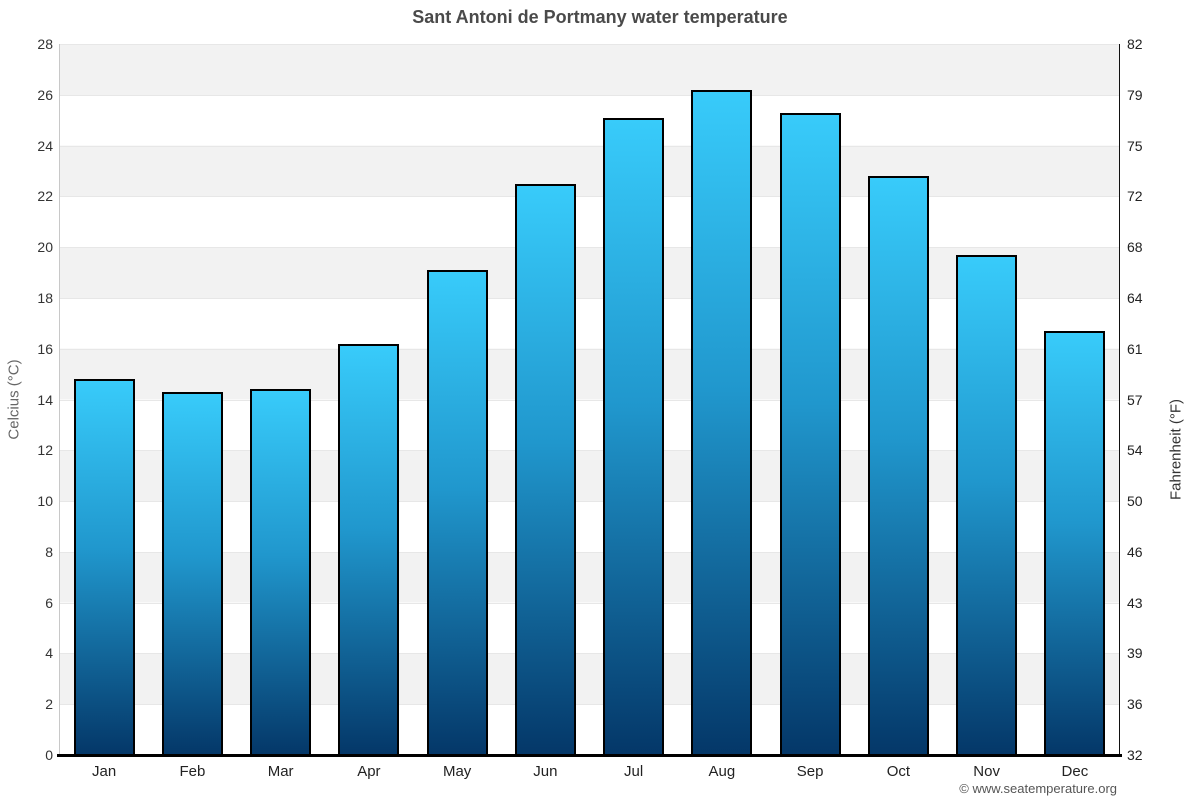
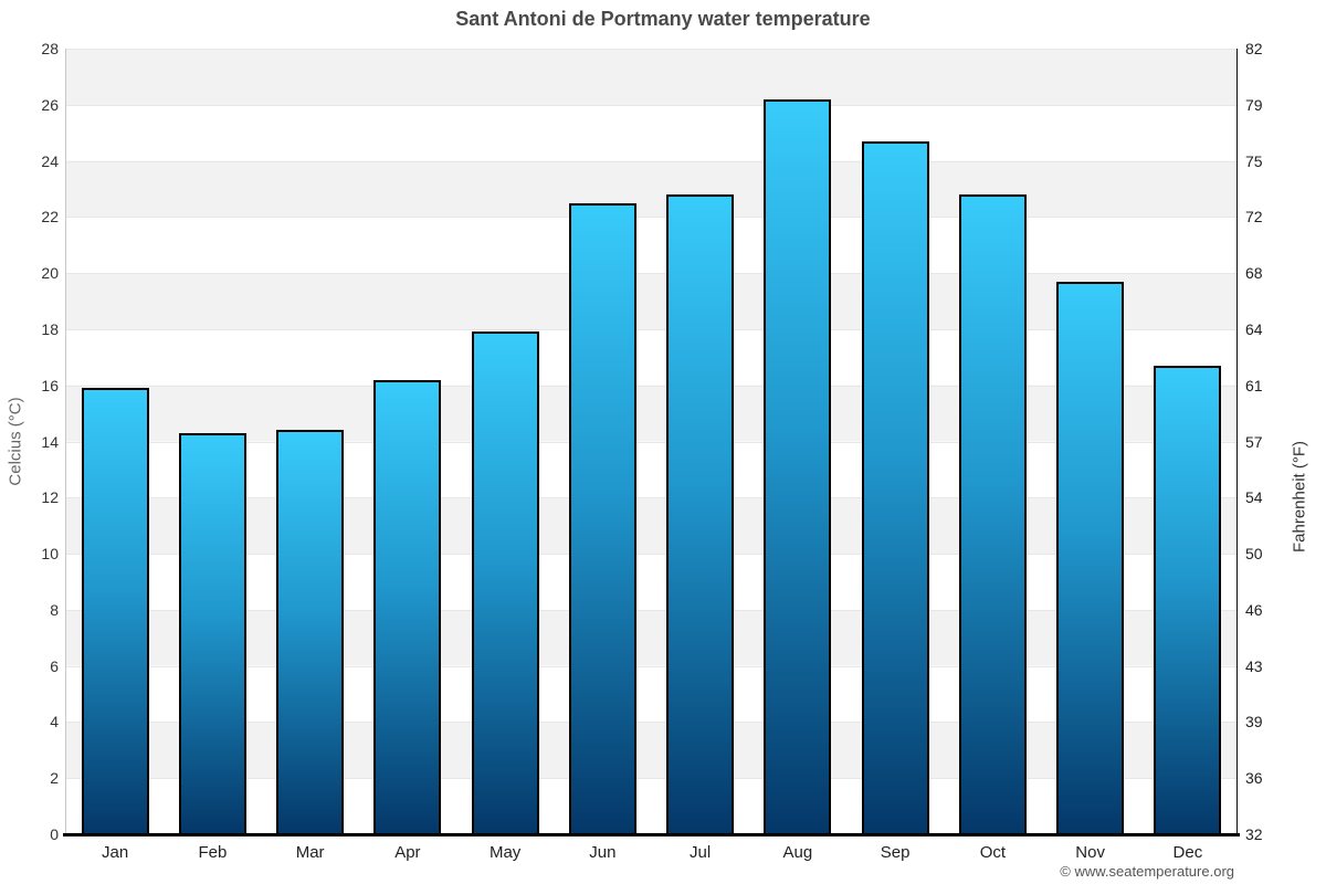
Jan: 14.8 -> 15.9
May: 19.1 -> 17.9
Jul: 25.1 -> 22.8
Sep: 25.3 -> 24.7
